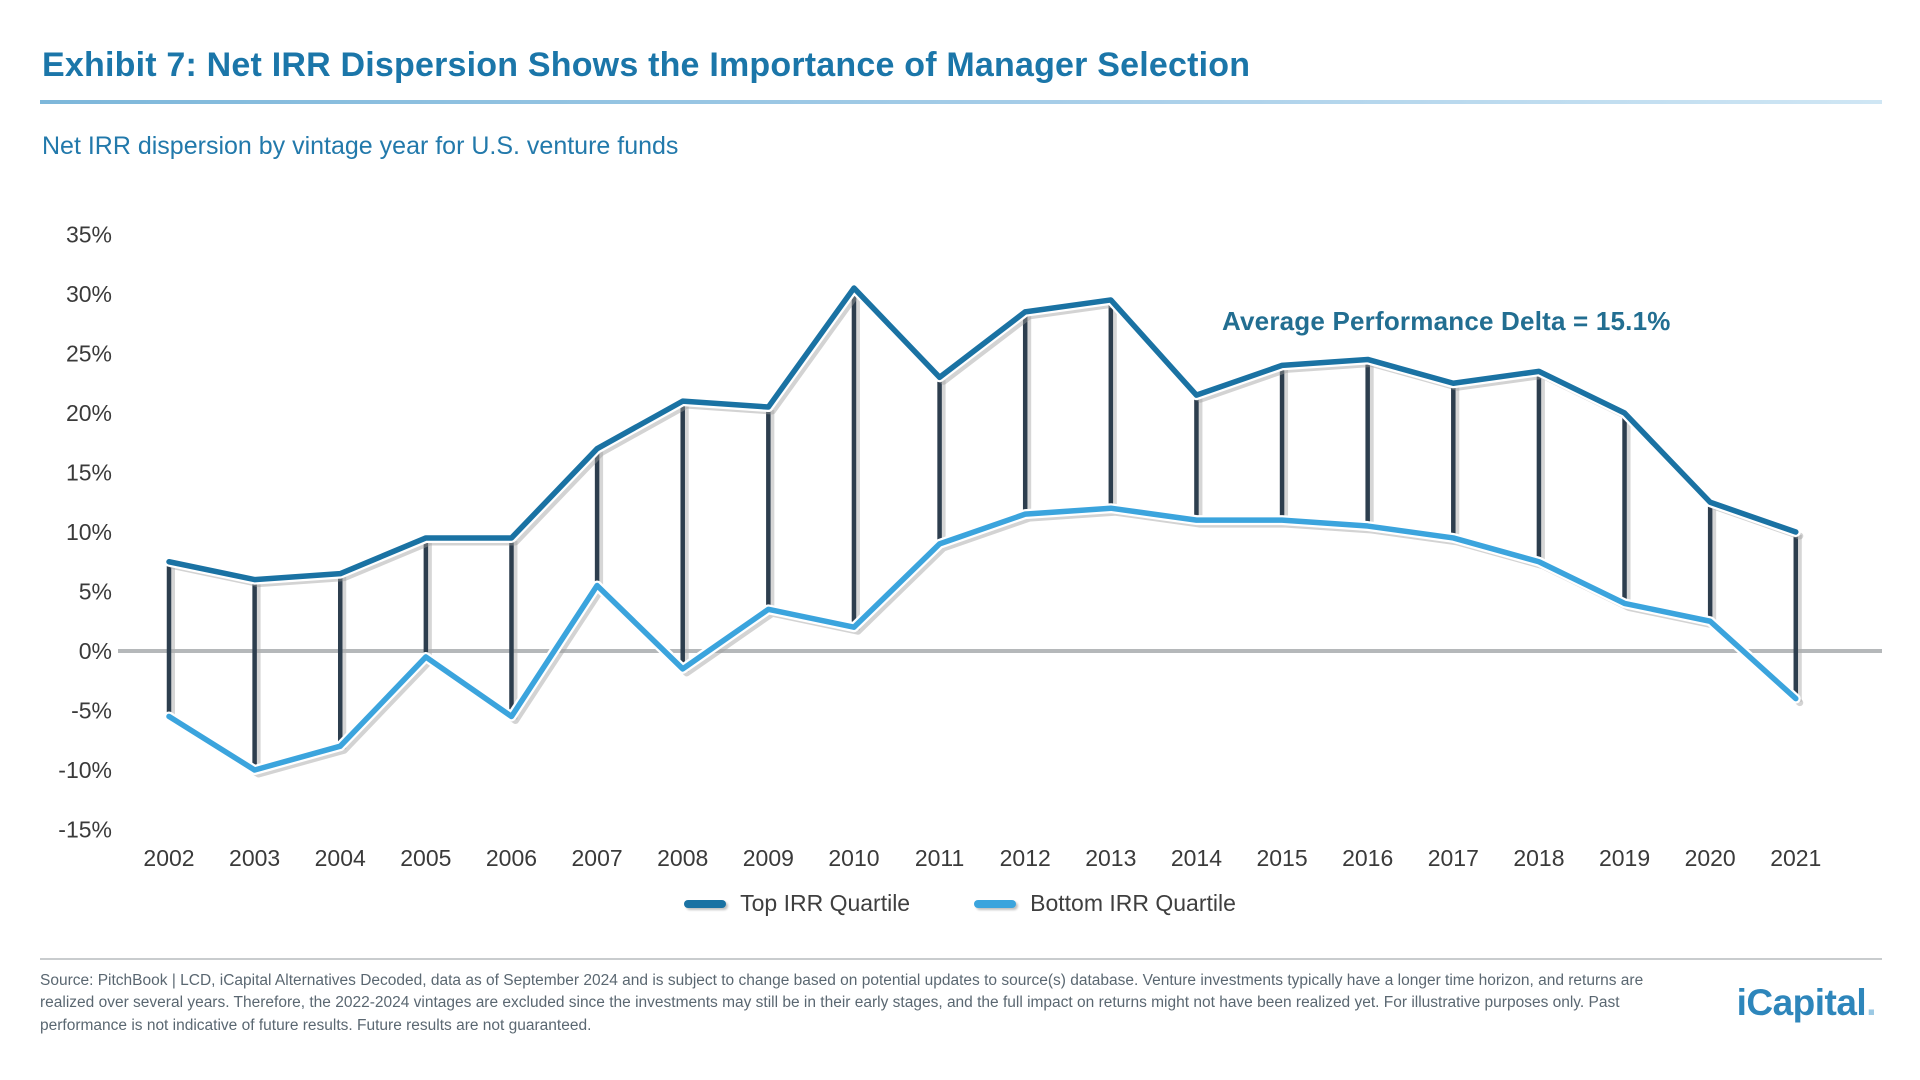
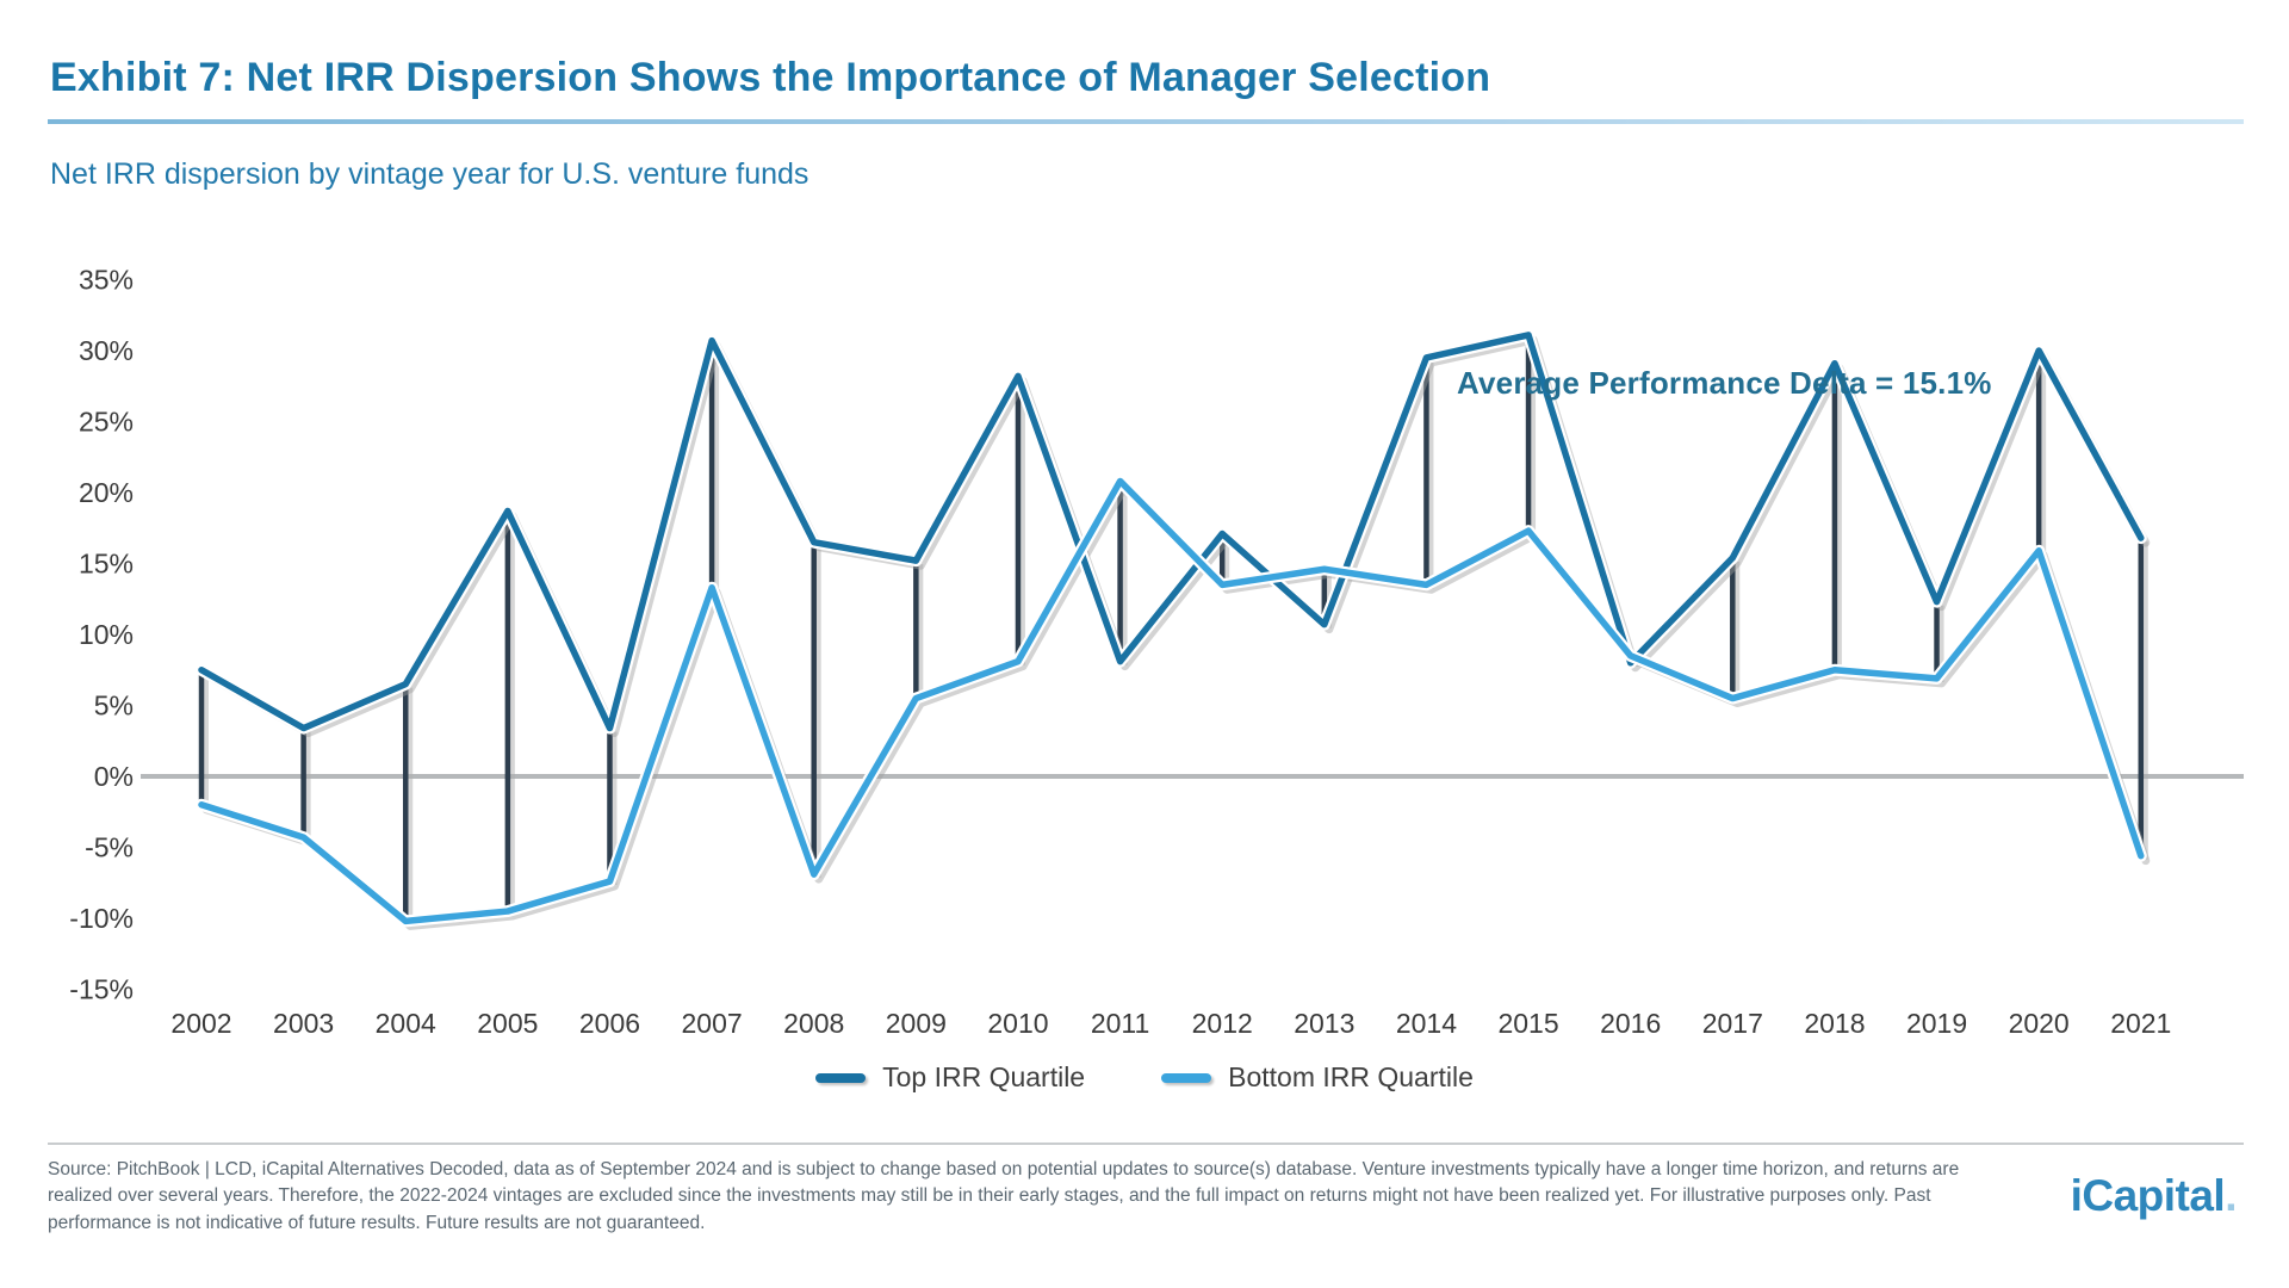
Bottom IRR Quartile/2002: -5.5% -> -2.0%
Top IRR Quartile/2003: 6.0% -> 3.4%
Bottom IRR Quartile/2003: -10.0% -> -4.3%
Bottom IRR Quartile/2004: -8.0% -> -10.2%
Top IRR Quartile/2005: 9.5% -> 18.7%
Bottom IRR Quartile/2005: -0.5% -> -9.5%
Top IRR Quartile/2006: 9.5% -> 3.4%
Bottom IRR Quartile/2006: -5.5% -> -7.4%
Top IRR Quartile/2007: 17.0% -> 30.7%
Bottom IRR Quartile/2007: 5.5% -> 13.3%
Top IRR Quartile/2008: 21.0% -> 16.5%
Bottom IRR Quartile/2008: -1.5% -> -6.9%
Top IRR Quartile/2009: 20.5% -> 15.2%
Bottom IRR Quartile/2009: 3.5% -> 5.5%
Top IRR Quartile/2010: 30.5% -> 28.2%
Bottom IRR Quartile/2010: 2.0% -> 8.1%
Top IRR Quartile/2011: 23.0% -> 8.1%
Bottom IRR Quartile/2011: 9.0% -> 20.8%
Top IRR Quartile/2012: 28.5% -> 17.1%
Bottom IRR Quartile/2012: 11.5% -> 13.5%
Top IRR Quartile/2013: 29.5% -> 10.7%
Bottom IRR Quartile/2013: 12.0% -> 14.6%
Top IRR Quartile/2014: 21.5% -> 29.5%
Bottom IRR Quartile/2014: 11.0% -> 13.5%
Top IRR Quartile/2015: 24.0% -> 31.1%
Bottom IRR Quartile/2015: 11.0% -> 17.3%
Top IRR Quartile/2016: 24.5% -> 8.0%
Bottom IRR Quartile/2016: 10.5% -> 8.5%
Top IRR Quartile/2017: 22.5% -> 15.4%
Bottom IRR Quartile/2017: 9.5% -> 5.5%
Top IRR Quartile/2018: 23.5% -> 29.1%
Top IRR Quartile/2019: 20.0% -> 12.3%
Bottom IRR Quartile/2019: 4.0% -> 6.9%
Top IRR Quartile/2020: 12.5% -> 30.0%
Bottom IRR Quartile/2020: 2.5% -> 15.9%
Top IRR Quartile/2021: 10.0% -> 16.8%
Bottom IRR Quartile/2021: -4.0% -> -5.6%
